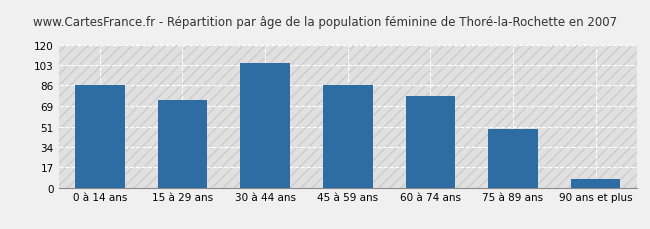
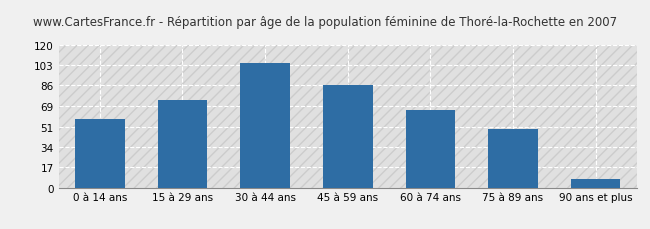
0 à 14 ans: 86 -> 58
60 à 74 ans: 77 -> 65
